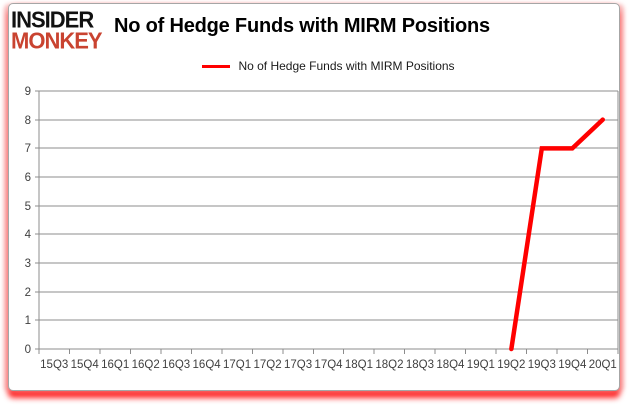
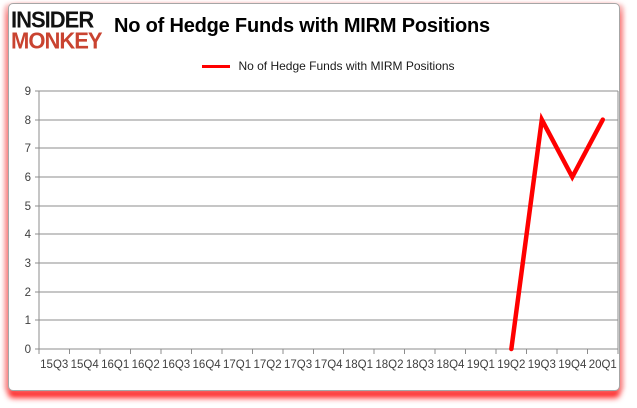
19Q3: 7 -> 8
19Q4: 7 -> 6
